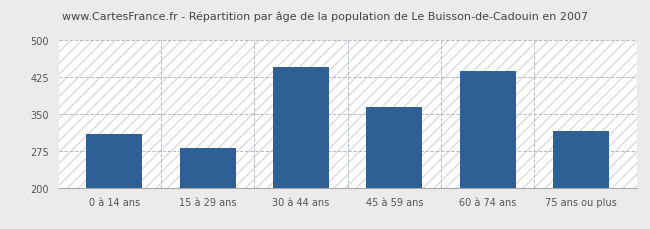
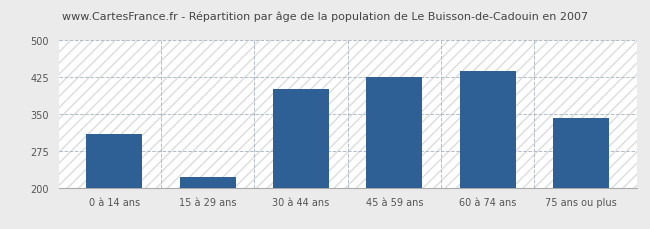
15 à 29 ans: 280 -> 222
30 à 44 ans: 445 -> 400
45 à 59 ans: 365 -> 425
75 ans ou plus: 315 -> 342
